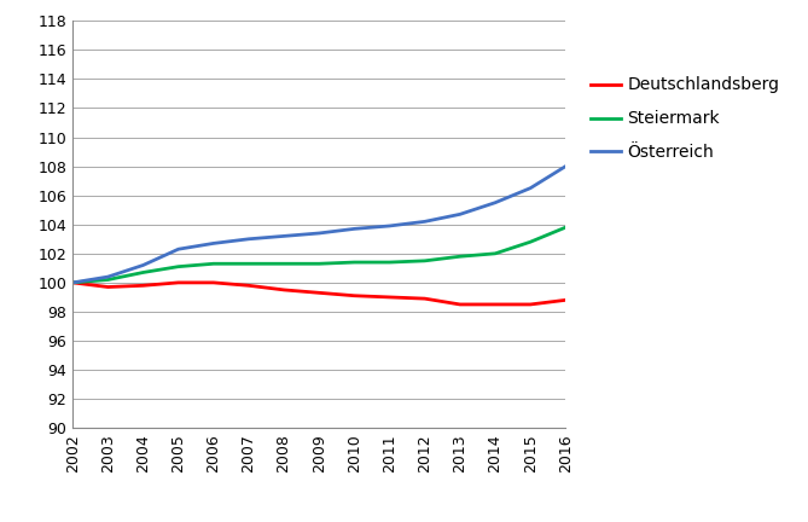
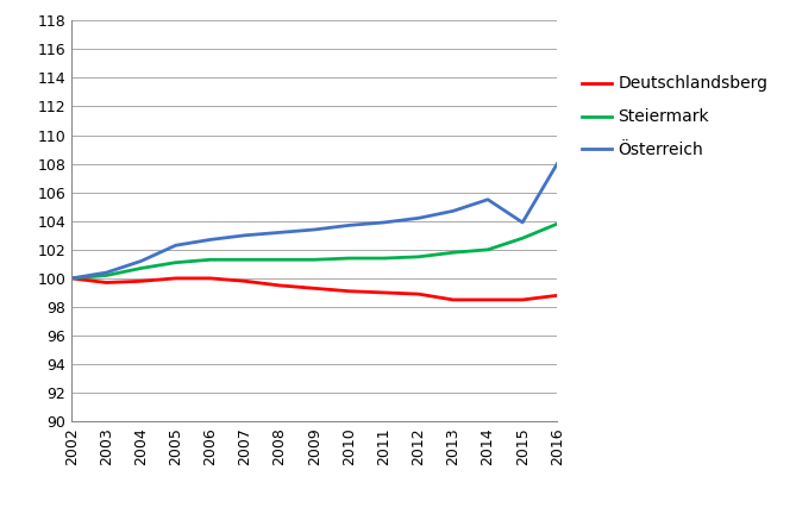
Österreich/2015: 106.5 -> 103.9
